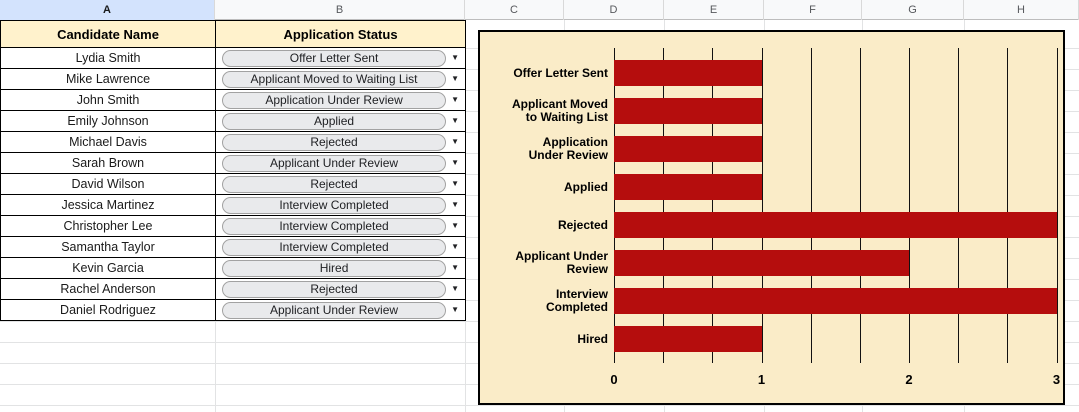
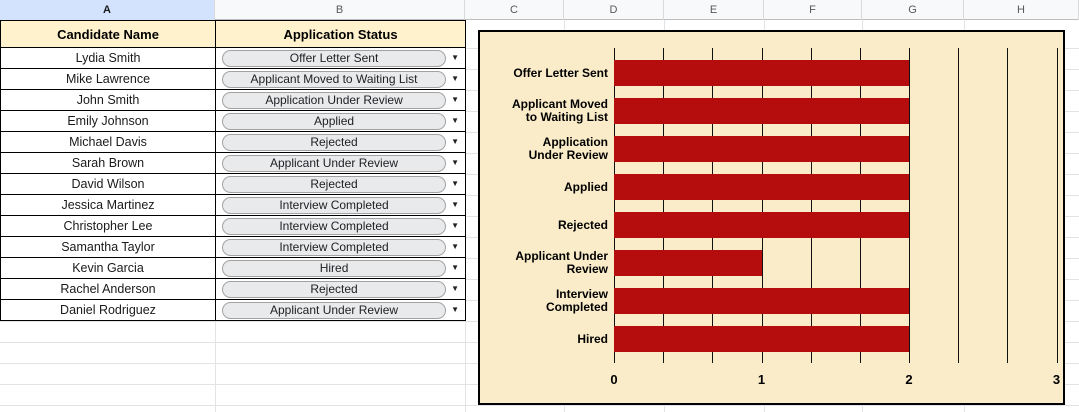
Offer Letter Sent: 1 -> 2
Applicant Moved to Waiting List: 1 -> 2
Application Under Review: 1 -> 2
Applied: 1 -> 2
Rejected: 3 -> 2
Applicant Under Review: 2 -> 1
Interview Completed: 3 -> 2
Hired: 1 -> 2
